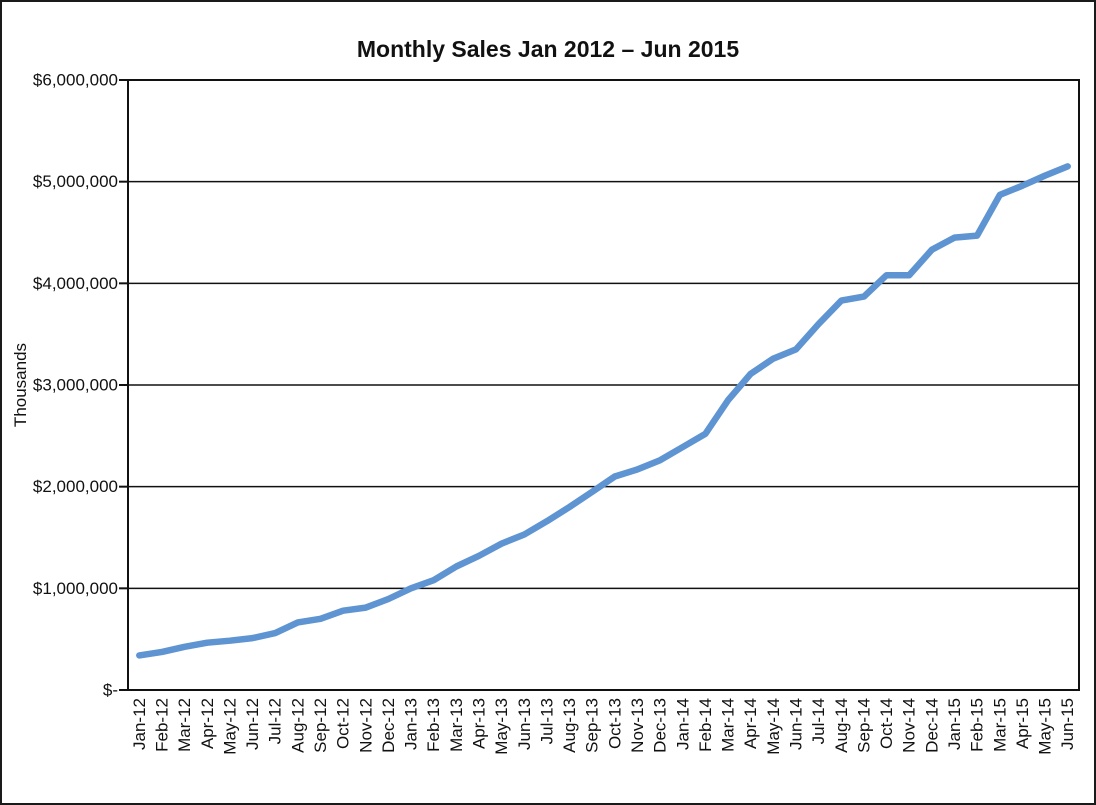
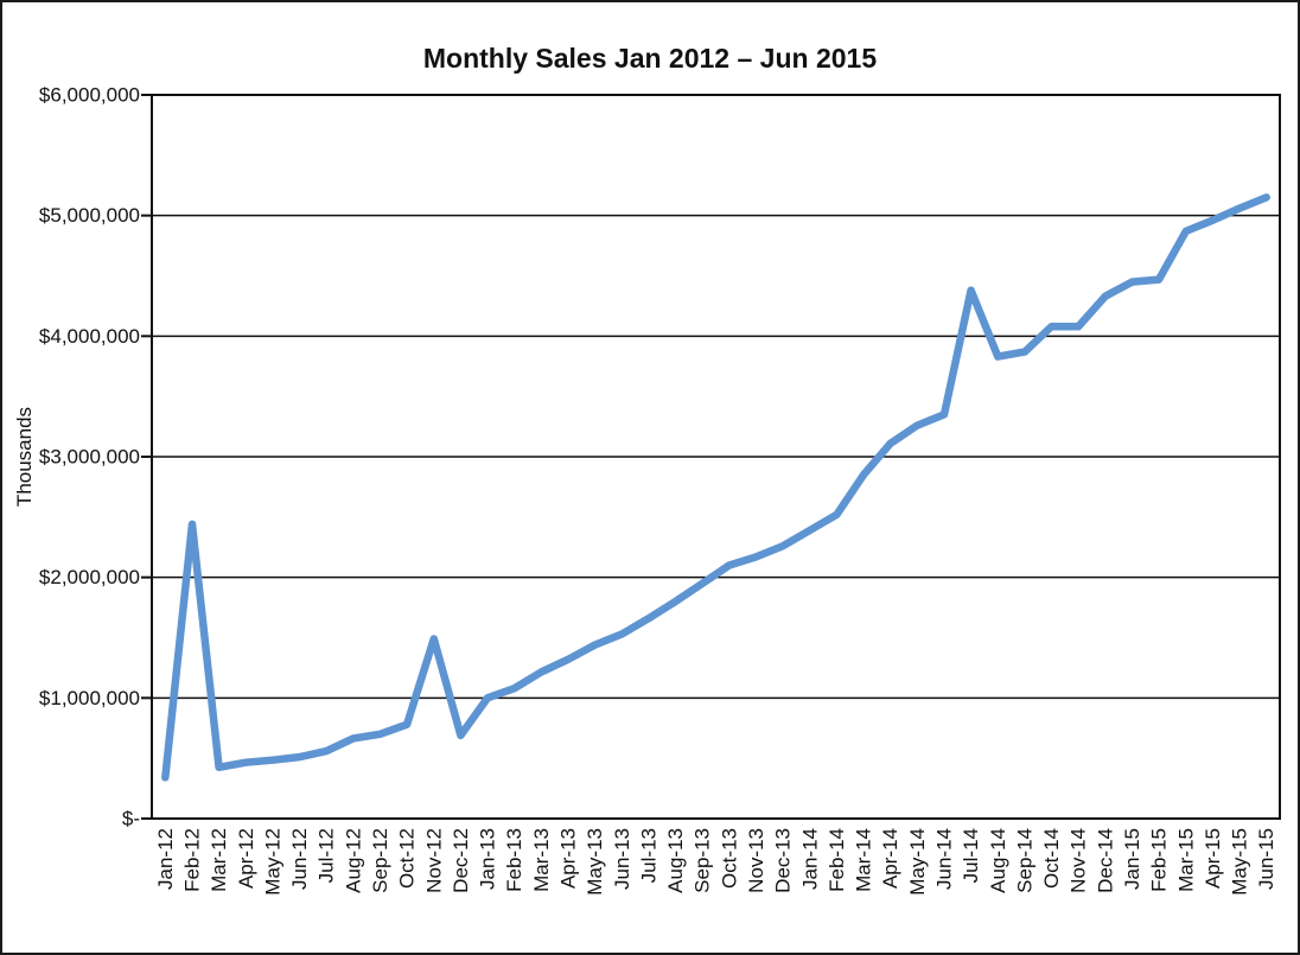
Feb-12: $380000 -> $2440000
Nov-12: $810000 -> $1490000
Dec-12: $900000 -> $690000
Jul-14: $3600000 -> $4380000
